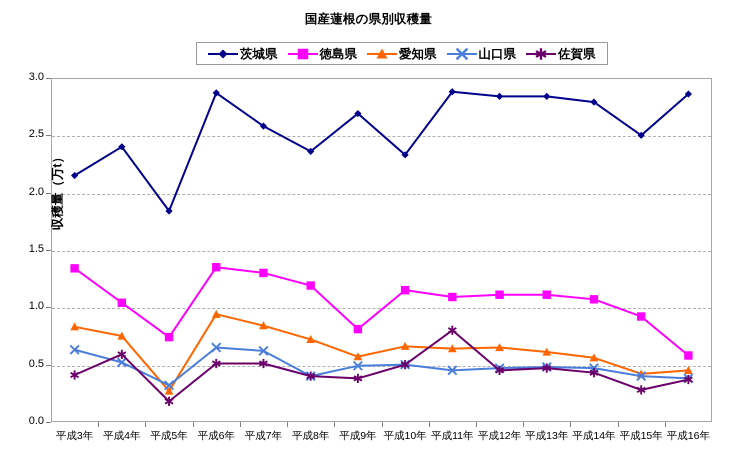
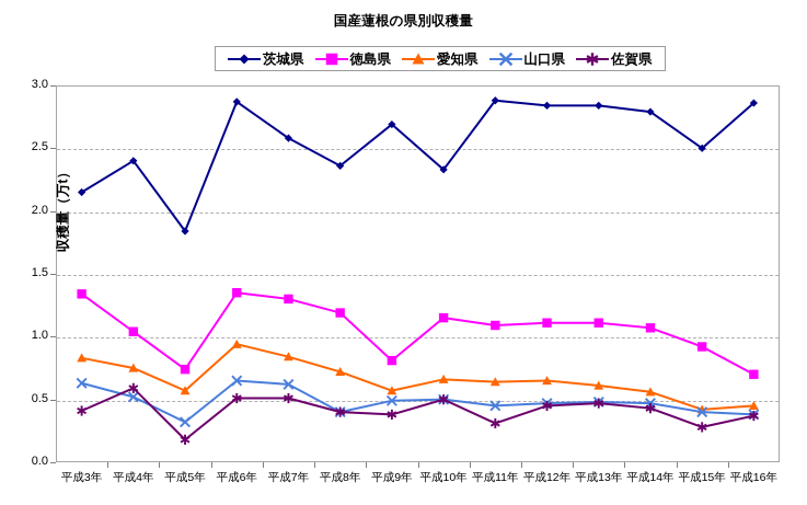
愛知県/平成5年: 0.27 -> 0.57
佐賀県/平成11年: 0.80 -> 0.31
徳島県/平成16年: 0.58 -> 0.70
